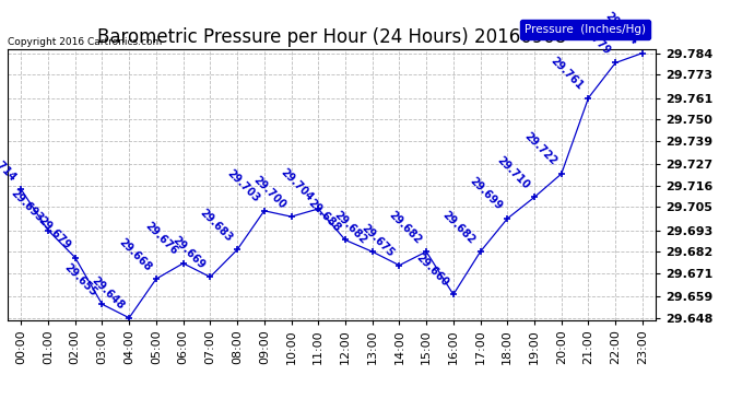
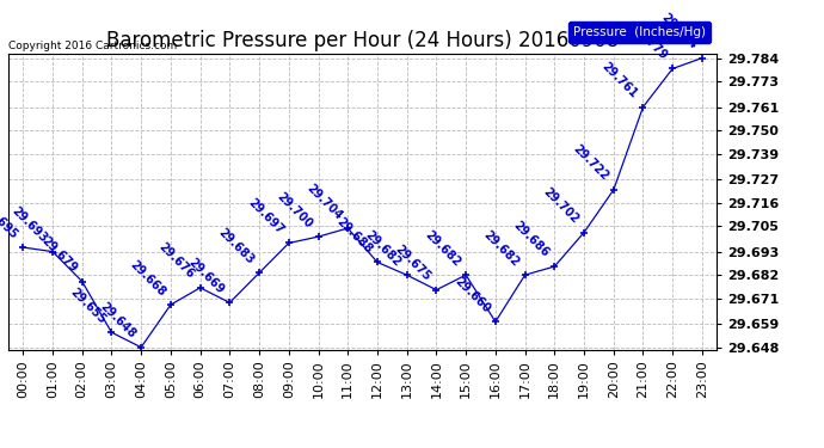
00:00: 29.714 -> 29.695
09:00: 29.703 -> 29.697
18:00: 29.699 -> 29.686
19:00: 29.710 -> 29.702
